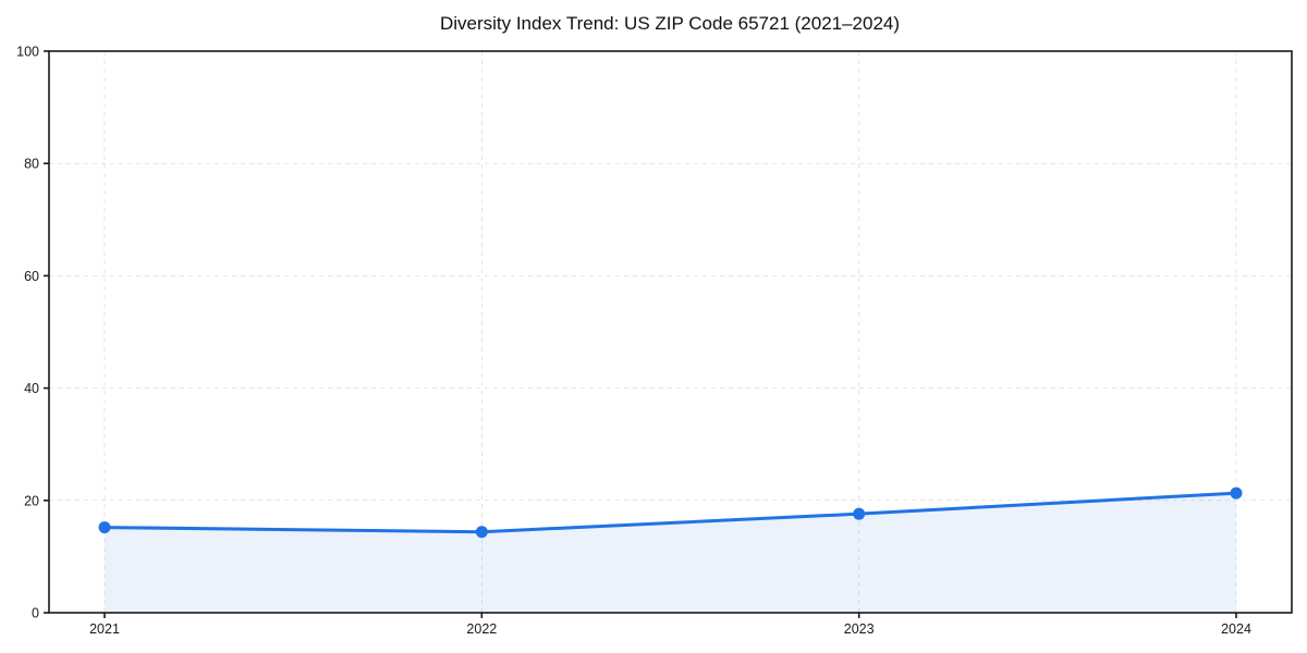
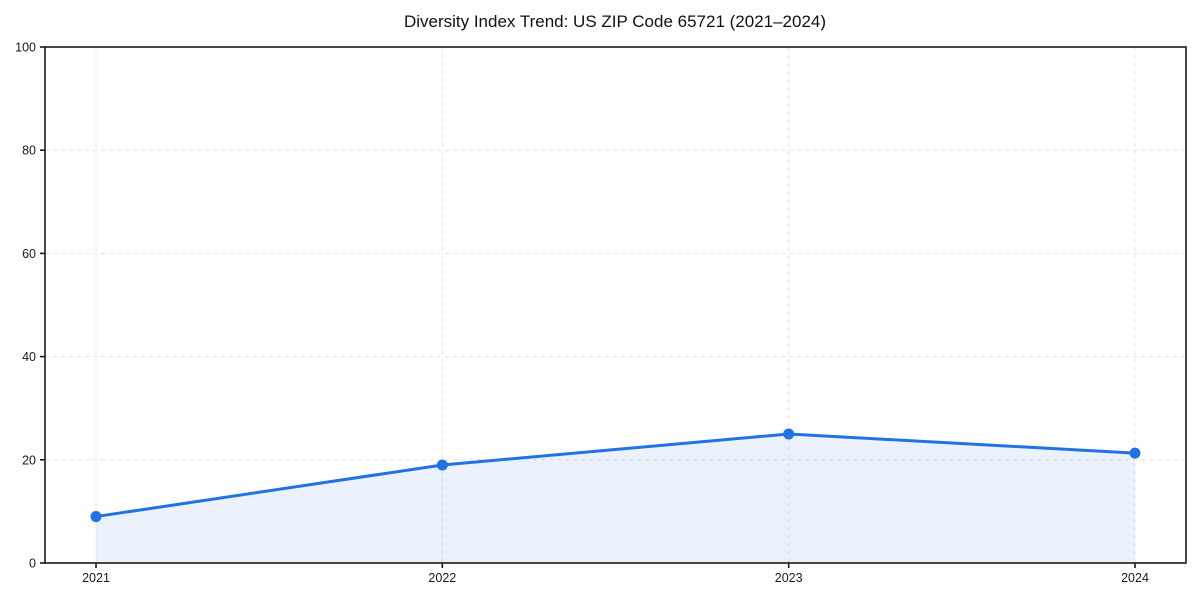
2021: 15 -> 9
2022: 14 -> 19
2023: 18 -> 25
